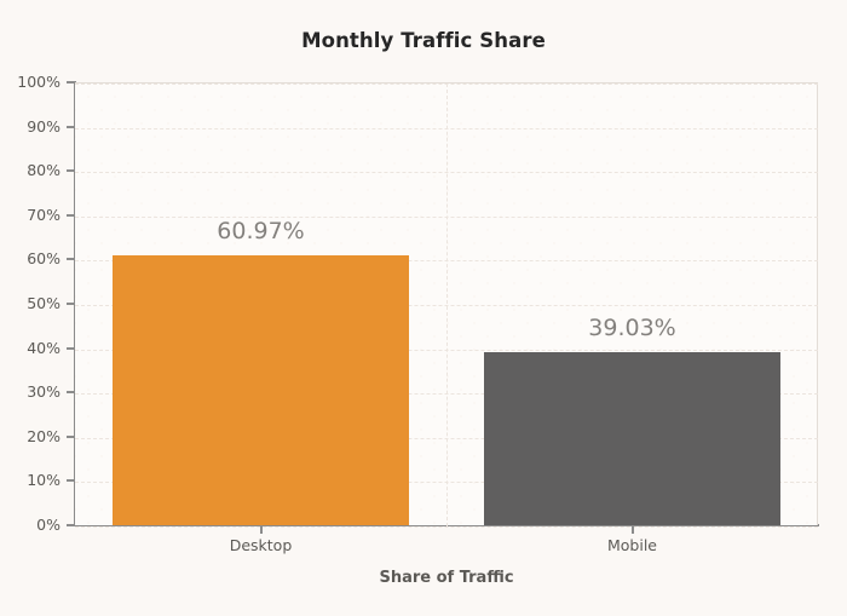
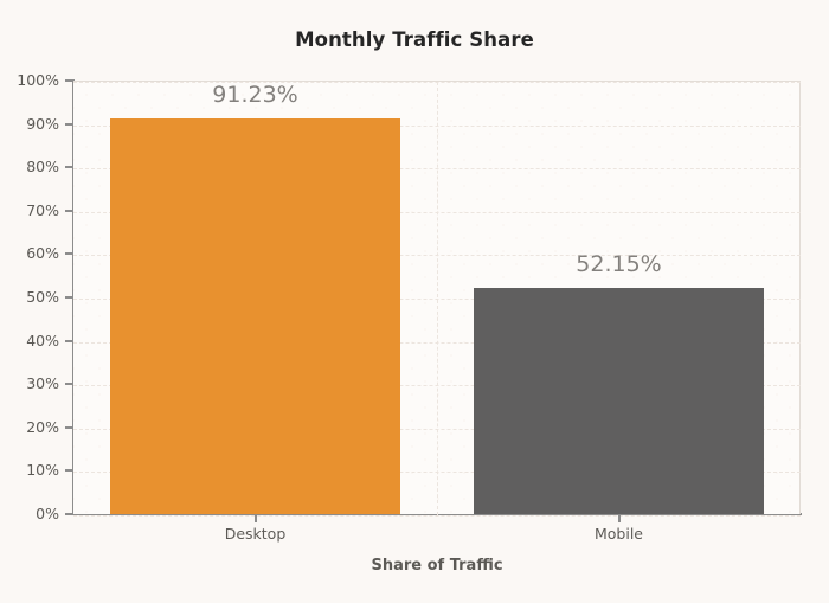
Desktop: 60.97% -> 91.23%
Mobile: 39.03% -> 52.15%
